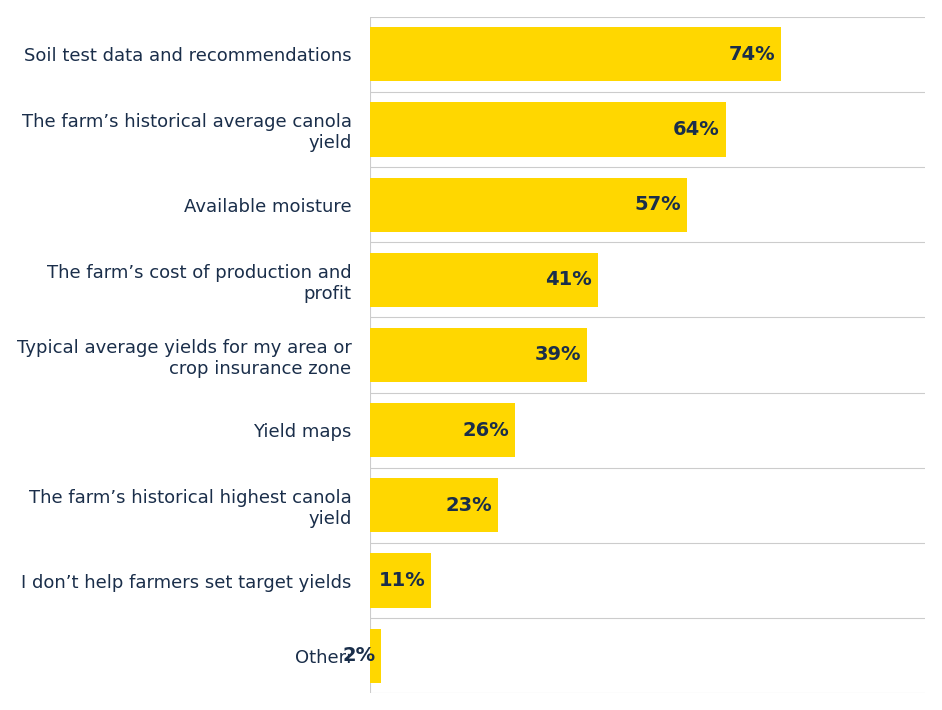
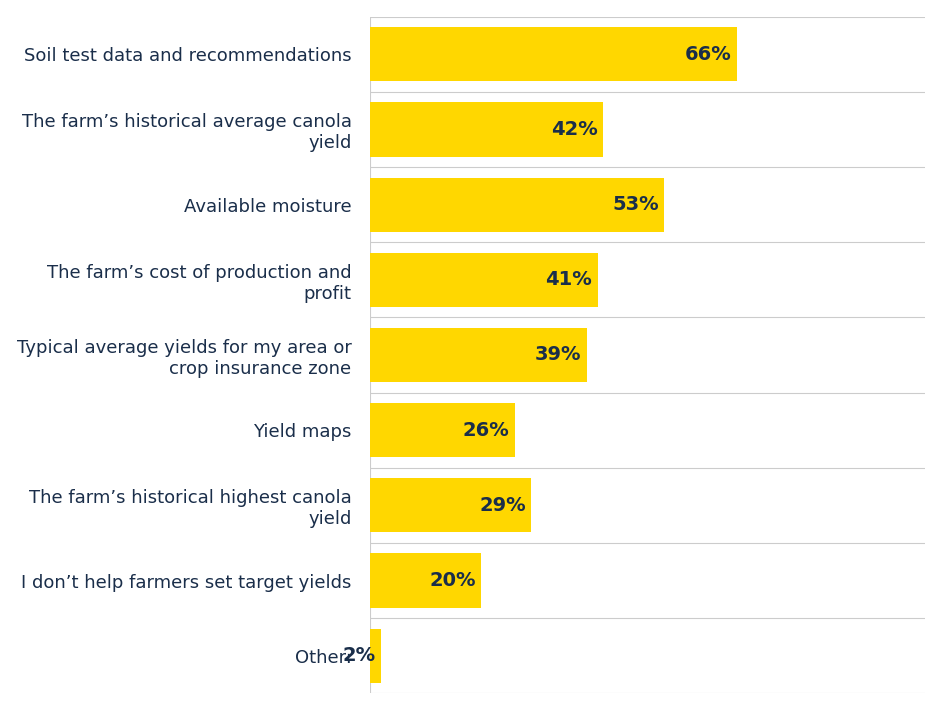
Soil test data and recommendations: 74% -> 66%
The farm’s historical average canola yield: 64% -> 42%
Available moisture: 57% -> 53%
The farm’s historical highest canola yield: 23% -> 29%
I don’t help farmers set target yields: 11% -> 20%
